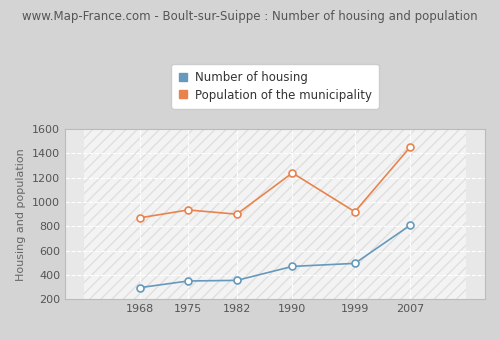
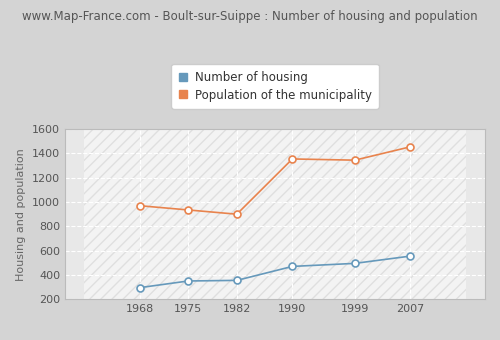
Population of the municipality/1968: 870 -> 970
Population of the municipality/1990: 1240 -> 1360
Population of the municipality/1999: 920 -> 1340
Number of housing/2007: 810 -> 560
